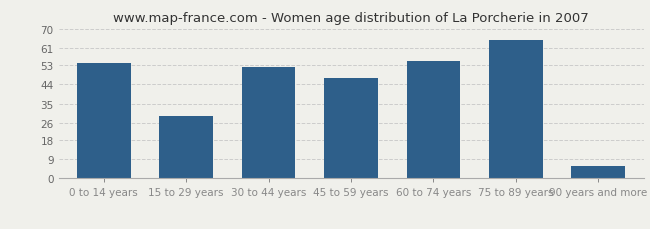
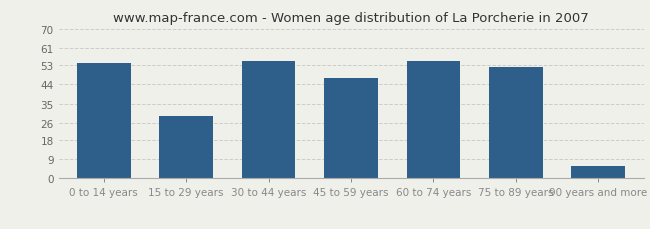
30 to 44 years: 52 -> 55
75 to 89 years: 65 -> 52
